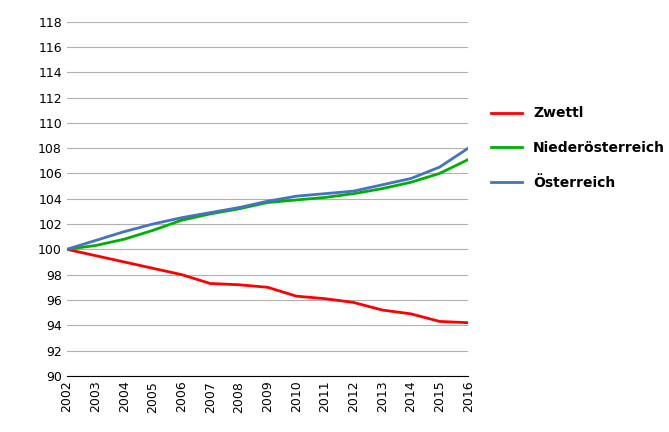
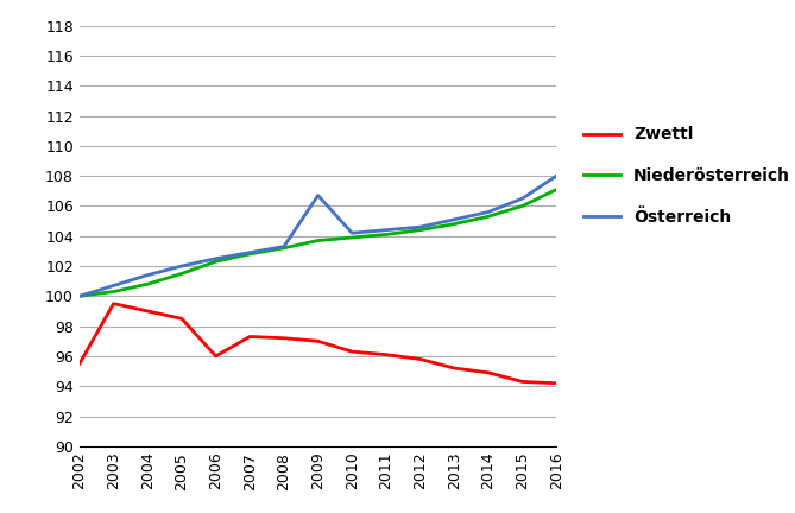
Zwettl/2002: 100.0 -> 95.5
Zwettl/2006: 98.0 -> 96.0
Österreich/2009: 103.8 -> 106.7
